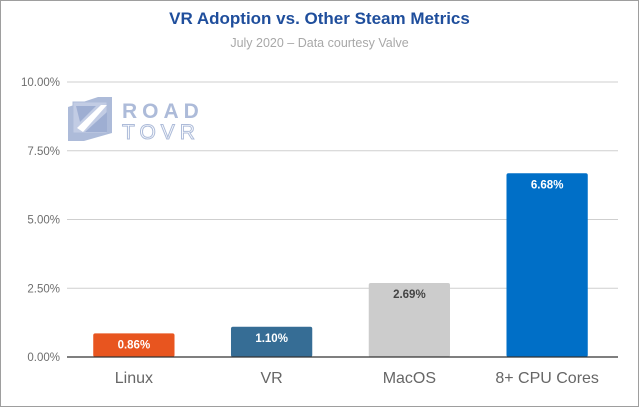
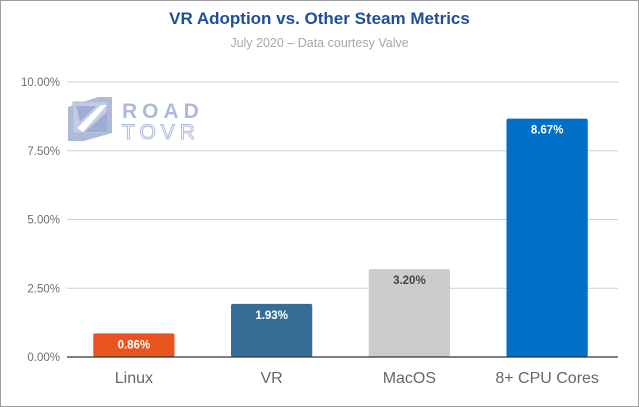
VR: 1.10% -> 1.93%
MacOS: 2.69% -> 3.20%
8+ CPU Cores: 6.68% -> 8.67%
